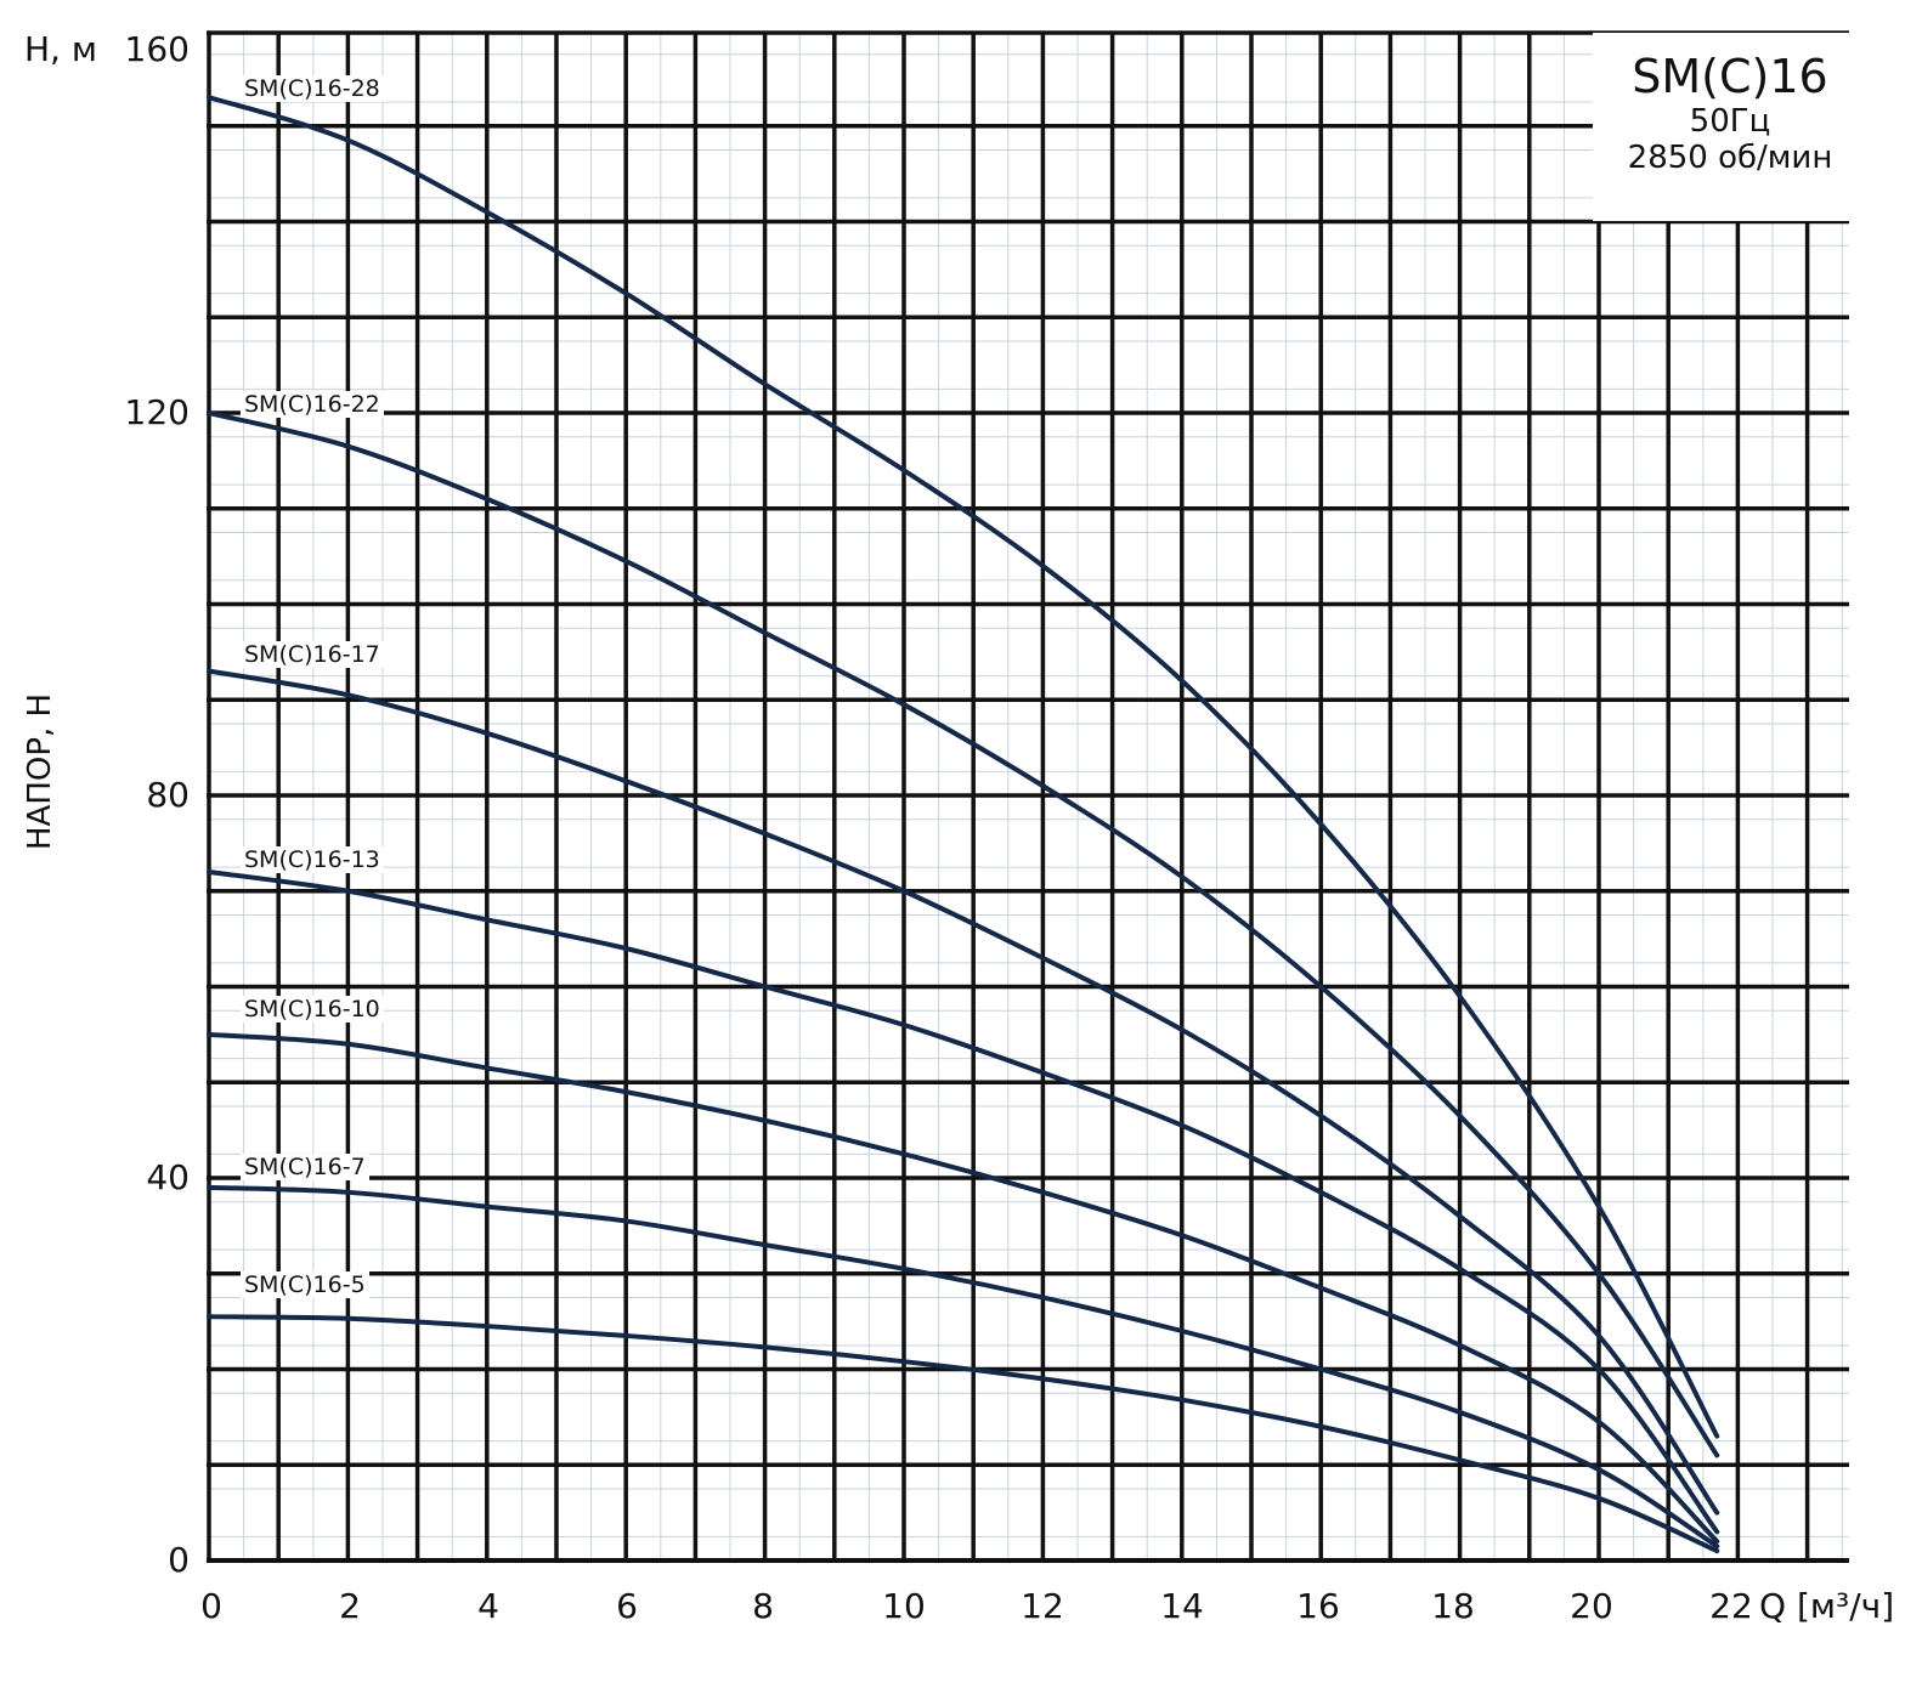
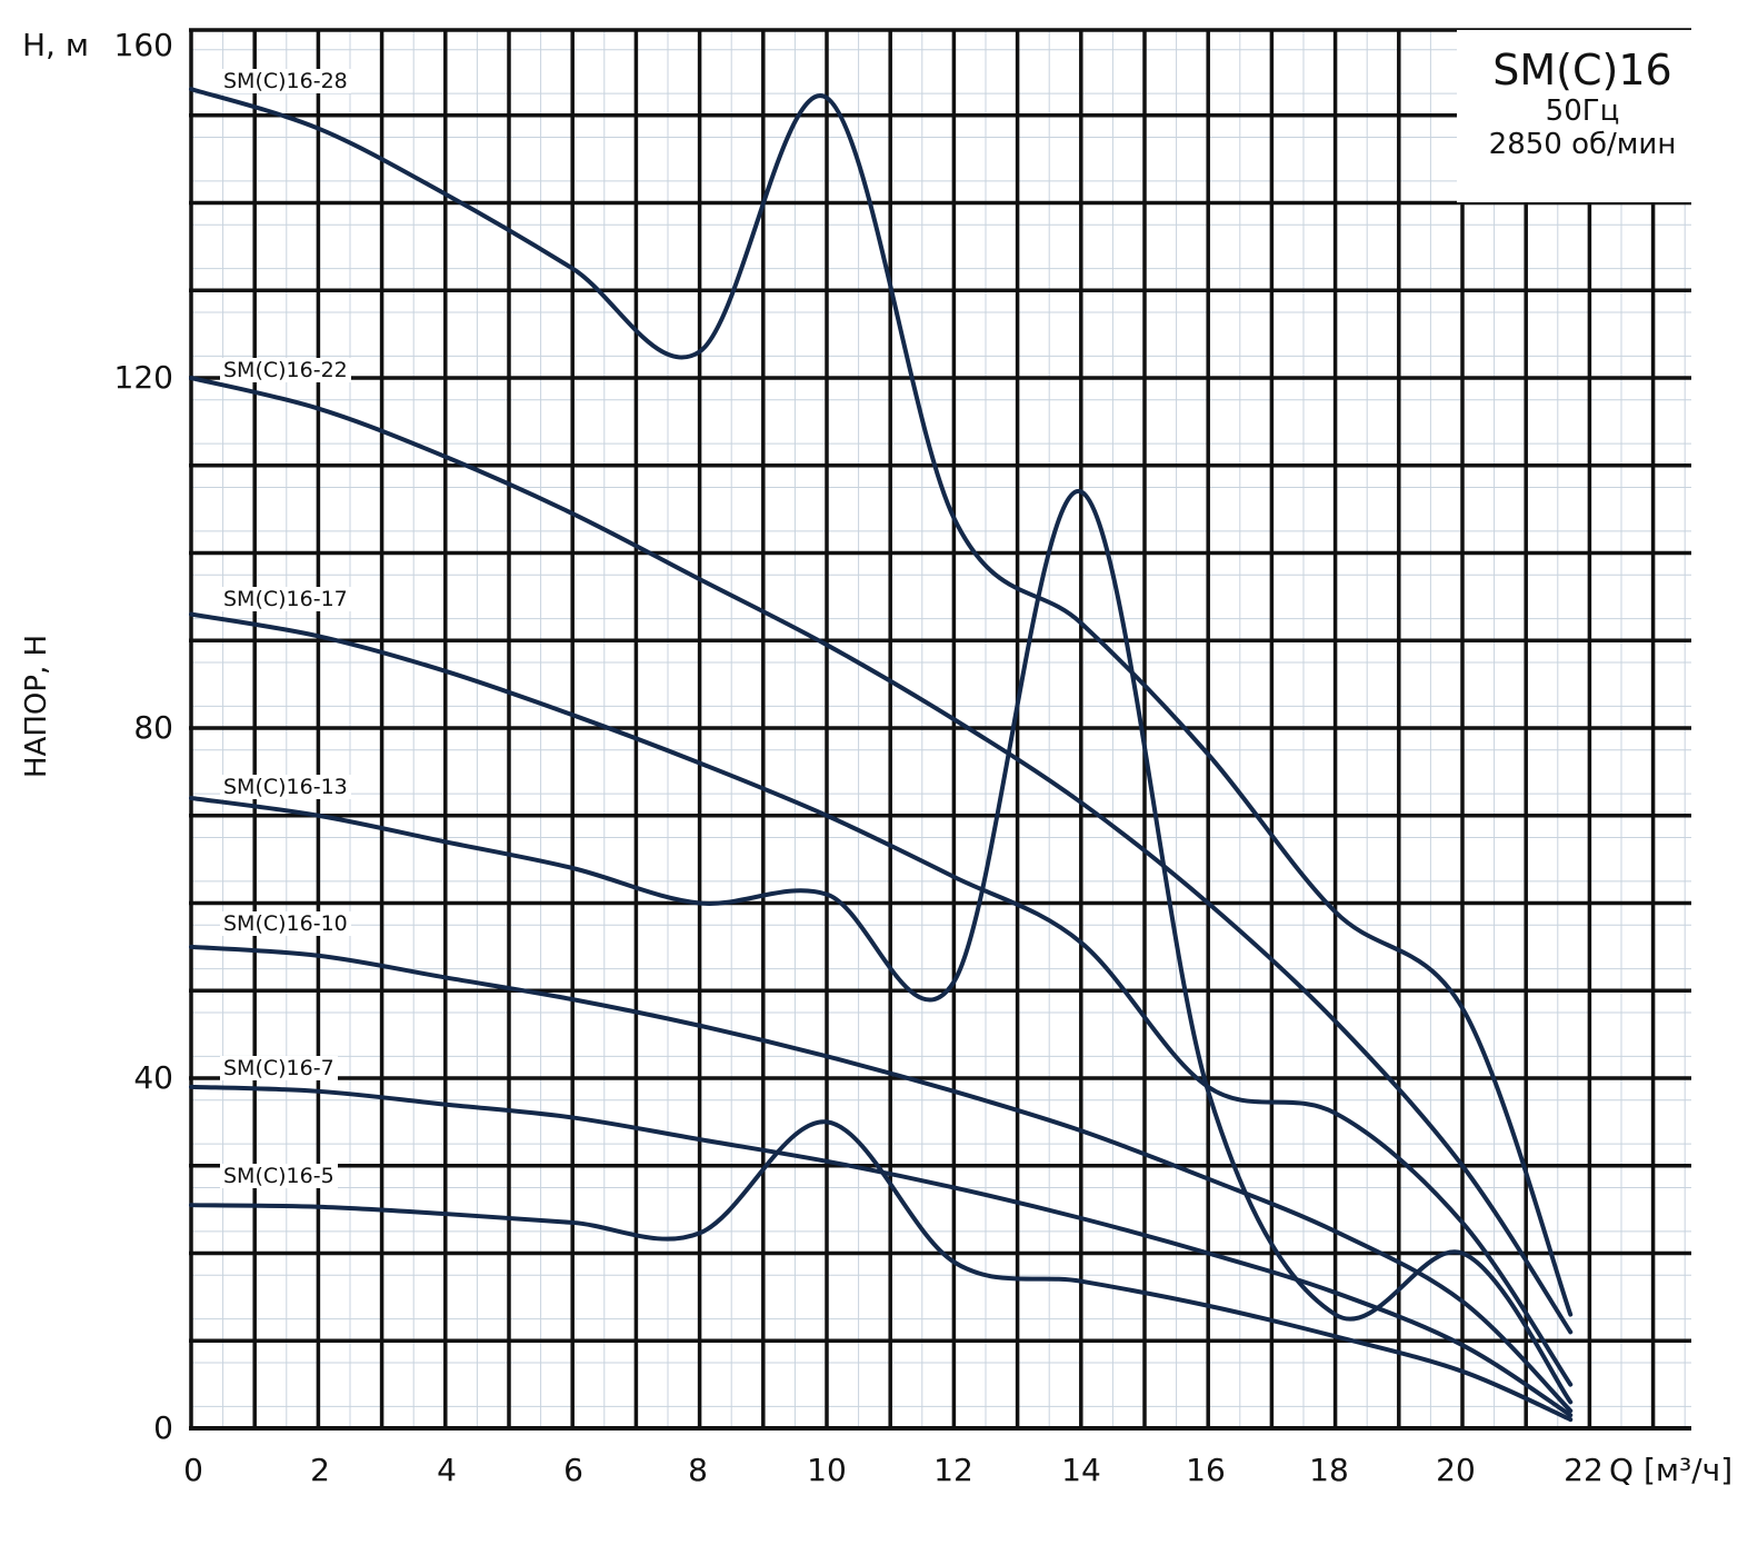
SM(C)16-28/10: 114 -> 152
SM(C)16-13/10: 56 -> 61
SM(C)16-5/10: 21 -> 35
SM(C)16-13/14: 46 -> 107
SM(C)16-17/16: 46 -> 39
SM(C)16-13/18: 30 -> 13
SM(C)16-28/20: 37 -> 48
